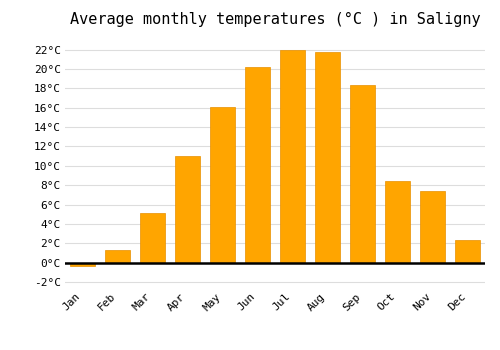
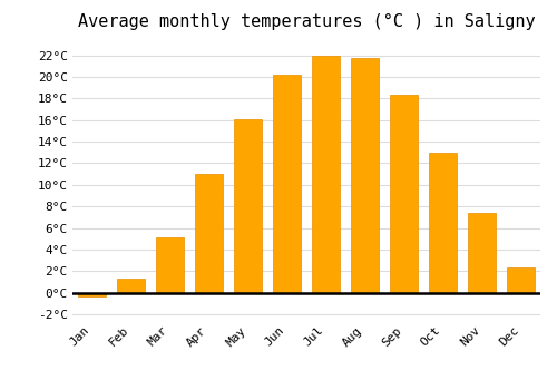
Oct: 8.4°C -> 13.0°C
